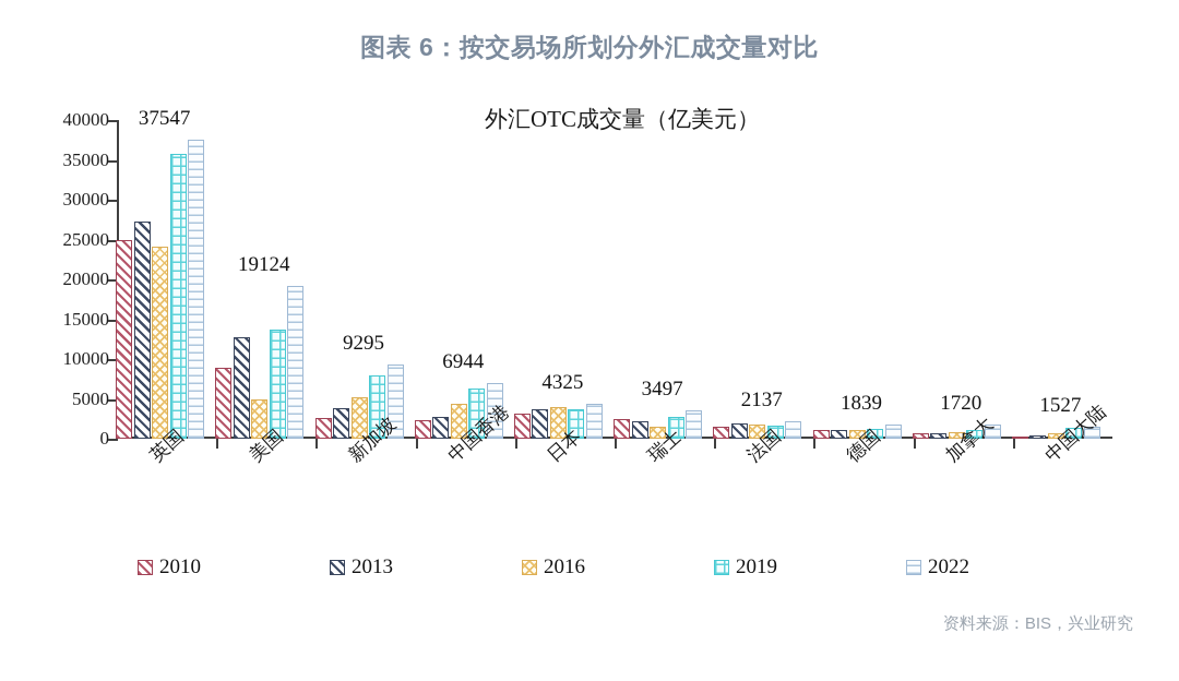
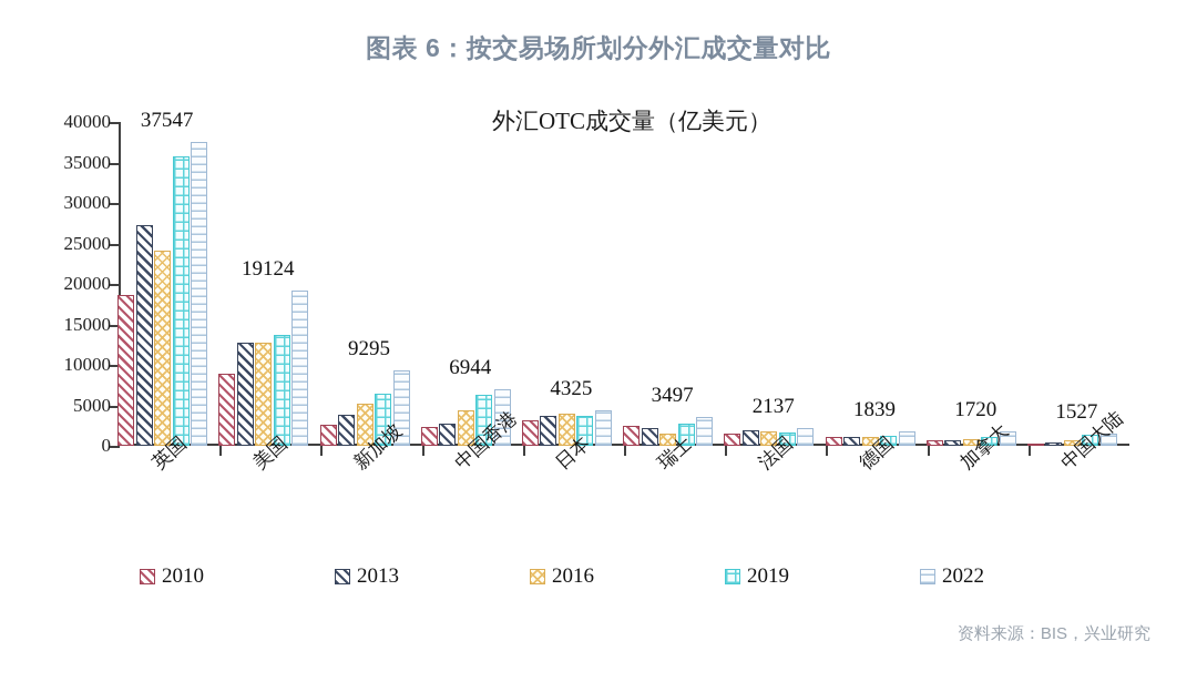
2010/英国: 25000 -> 19000
2016/美国: 5000 -> 13000
2019/新加坡: 8000 -> 6000
